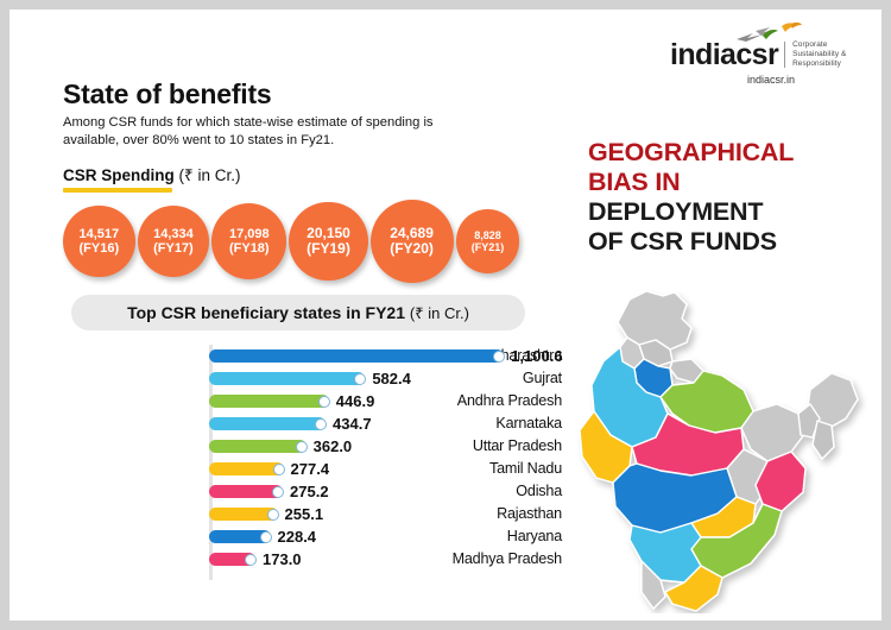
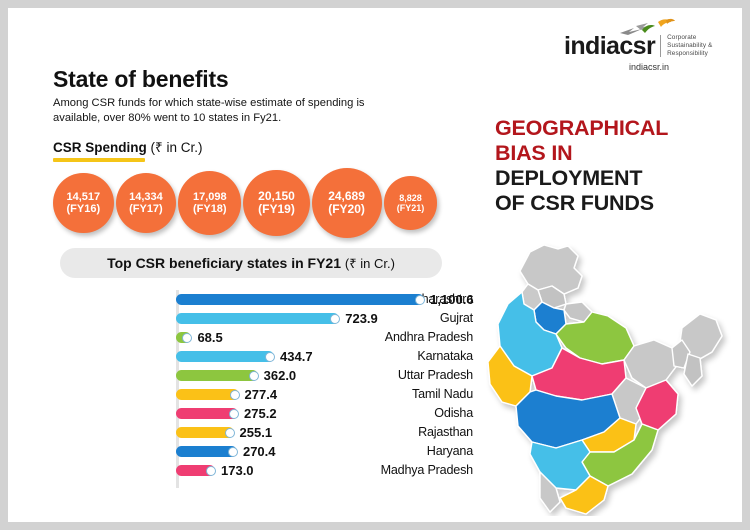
Gujrat: 582.4 -> 723.9
Andhra Pradesh: 446.9 -> 68.5
Haryana: 228.4 -> 270.4
